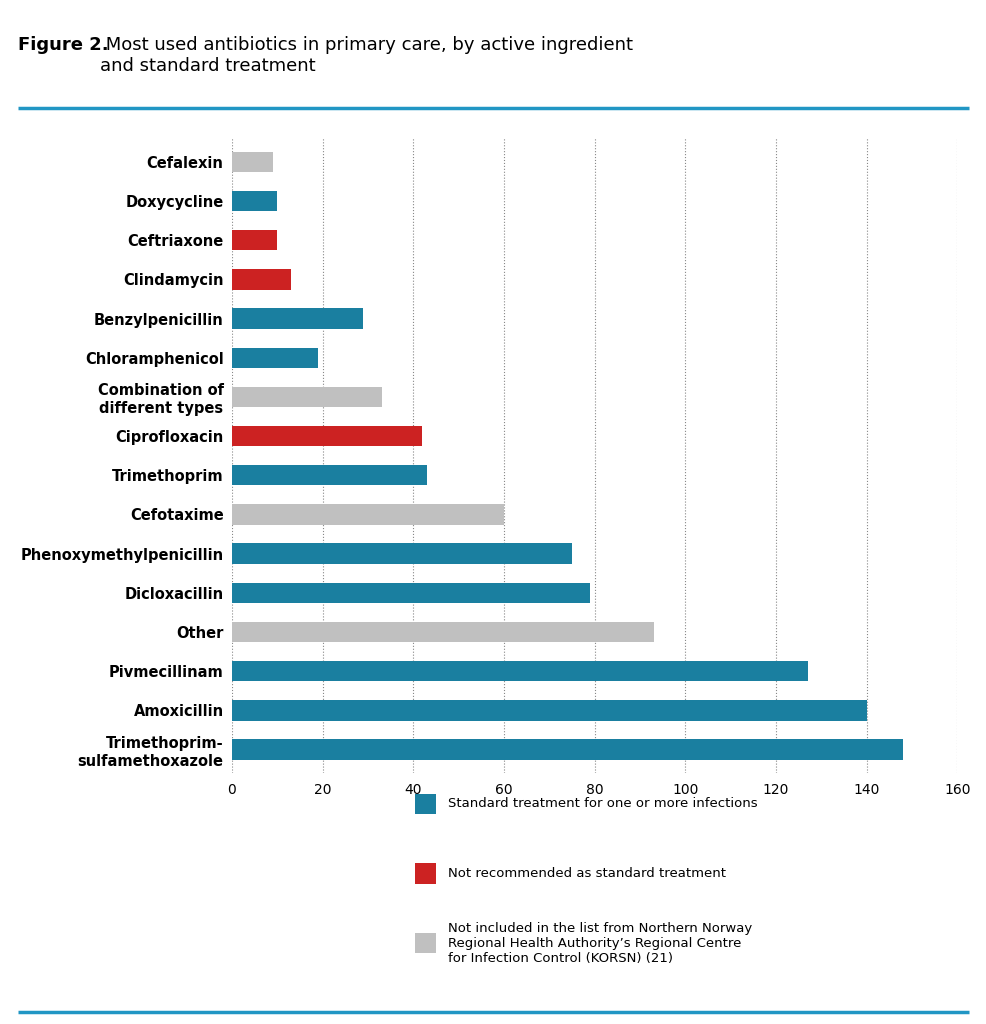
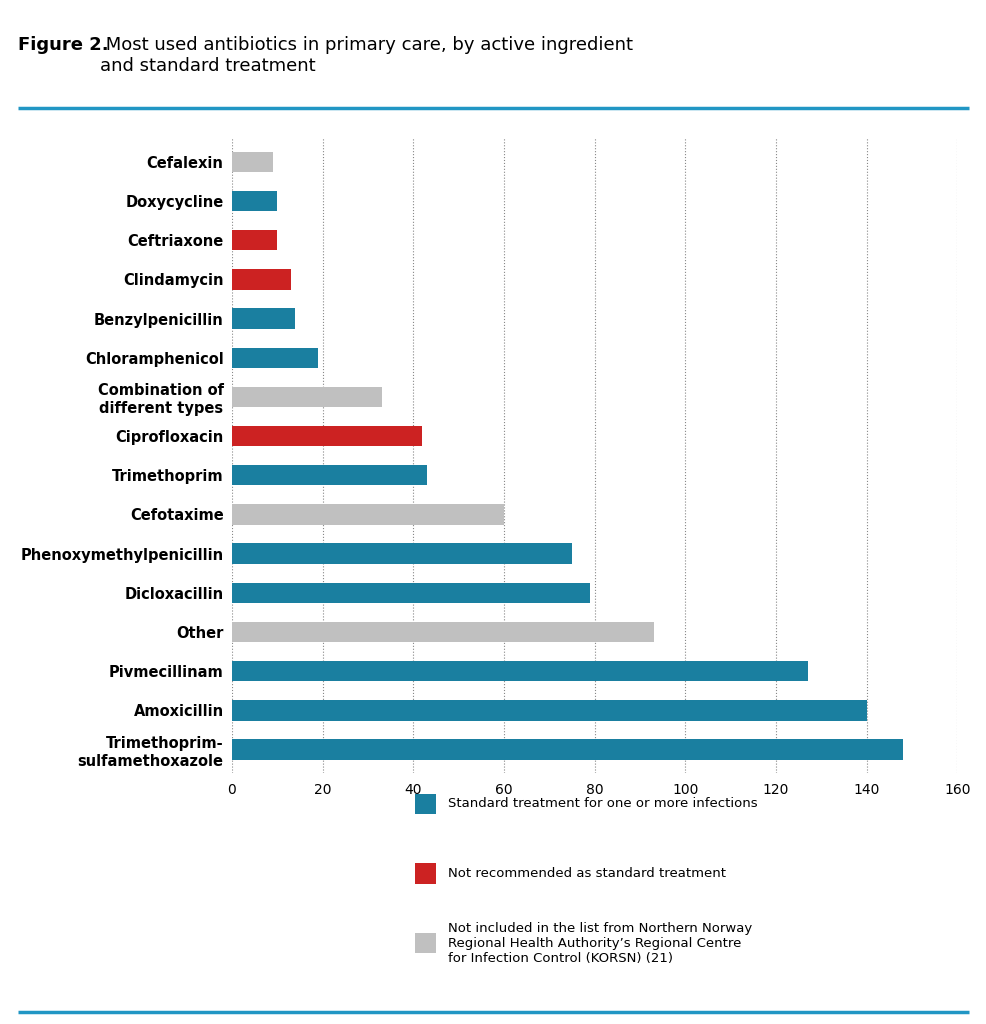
Benzylpenicillin: 29 -> 14
